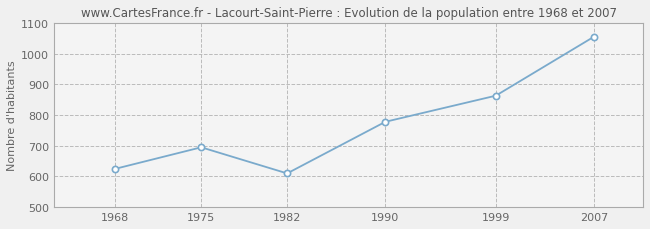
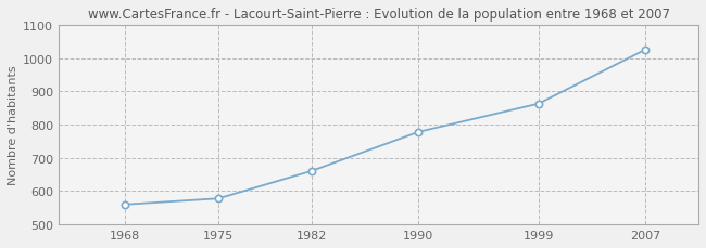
1968: 625 -> 560
1975: 695 -> 578
1982: 610 -> 661
2007: 1055 -> 1025
